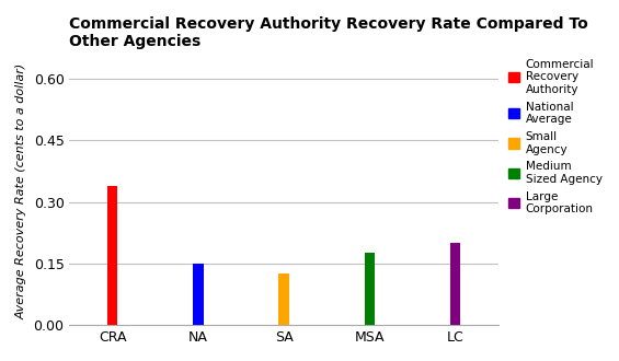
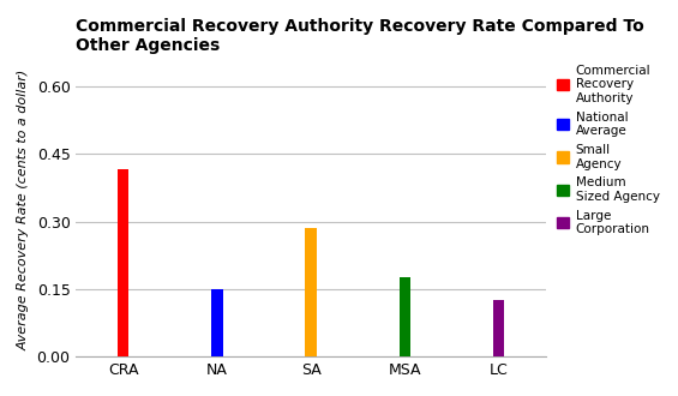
CRA: 0.340 -> 0.415
SA: 0.125 -> 0.285
LC: 0.200 -> 0.125
